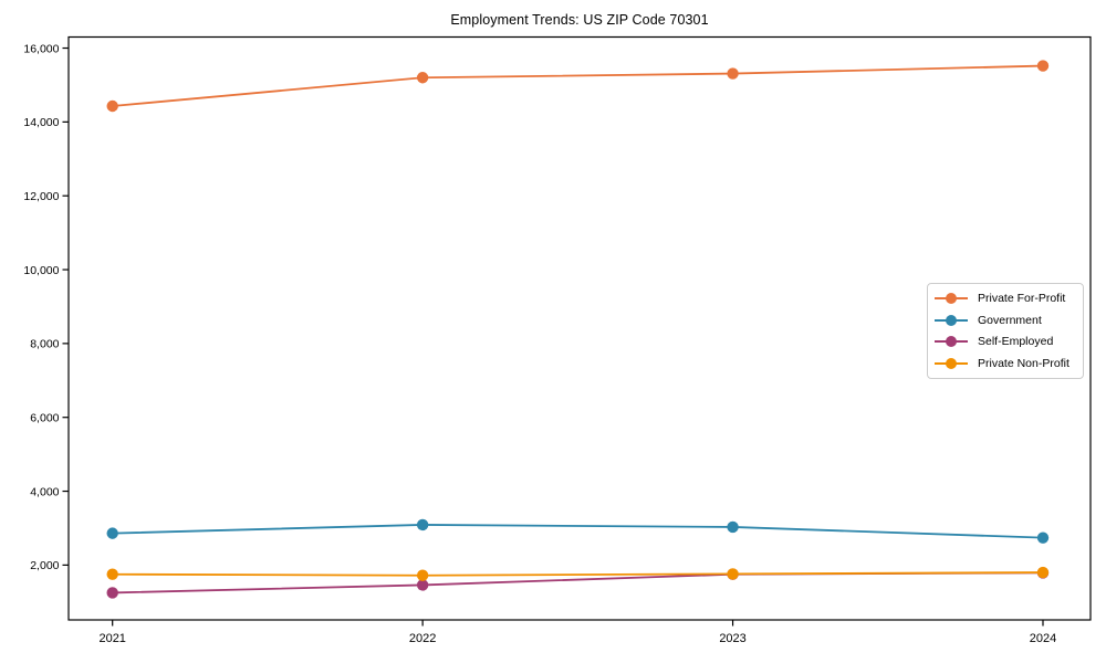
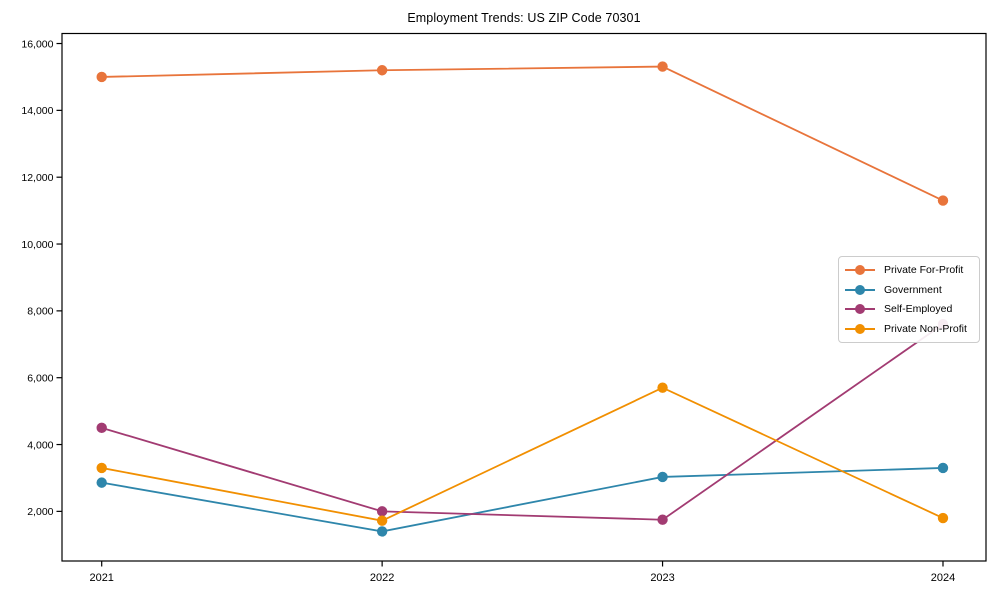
Private For-Profit/2021: 14400 -> 15000
Self-Employed/2021: 1200 -> 4500
Private Non-Profit/2021: 1800 -> 3300
Government/2022: 3100 -> 1400
Self-Employed/2022: 1500 -> 2000
Private Non-Profit/2023: 1800 -> 5700
Private For-Profit/2024: 15500 -> 11300
Government/2024: 2700 -> 3300
Self-Employed/2024: 1800 -> 7600
